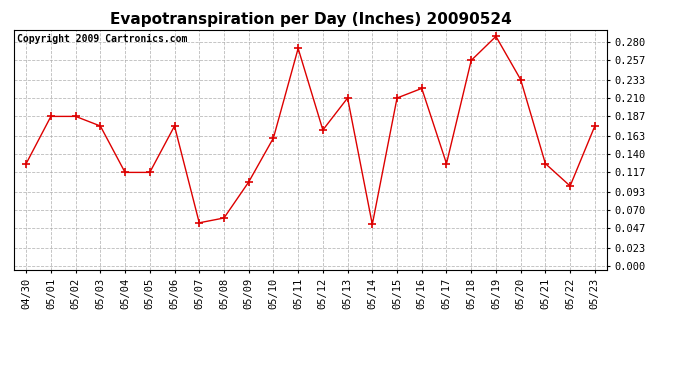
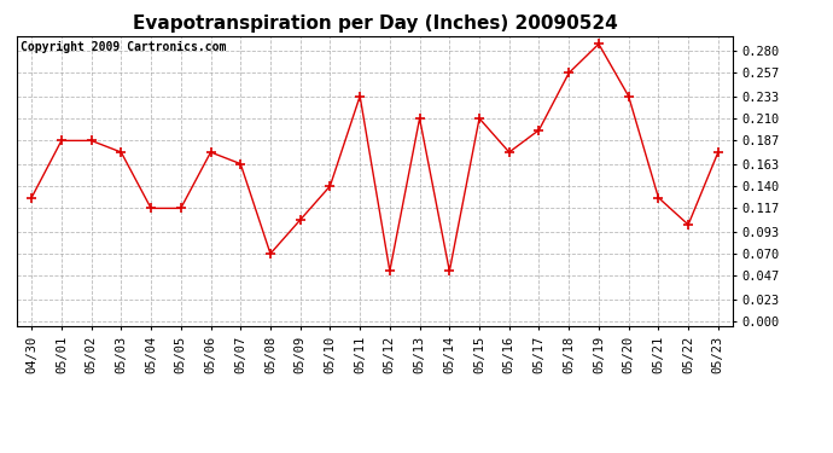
05/07: 0.054 -> 0.163
05/08: 0.060 -> 0.070
05/10: 0.160 -> 0.140
05/11: 0.272 -> 0.233
05/12: 0.170 -> 0.052
05/16: 0.222 -> 0.175
05/17: 0.128 -> 0.198
